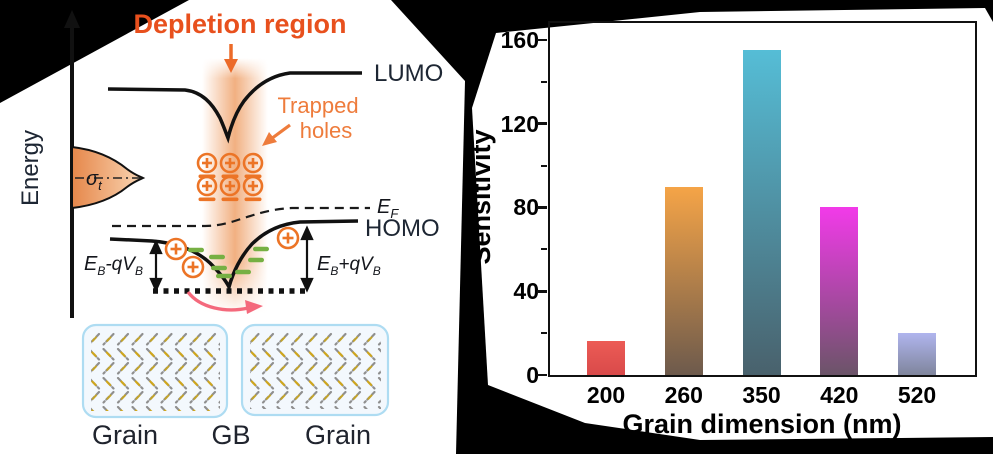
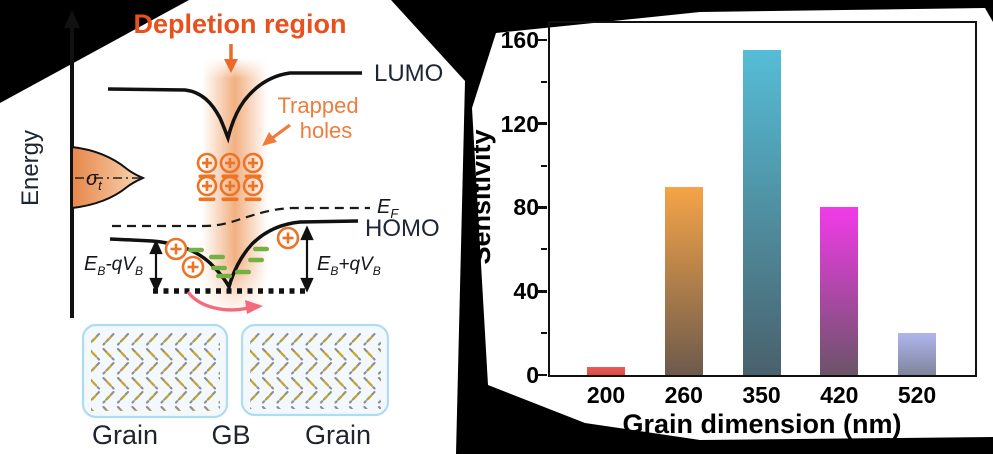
200: 16 -> 4
